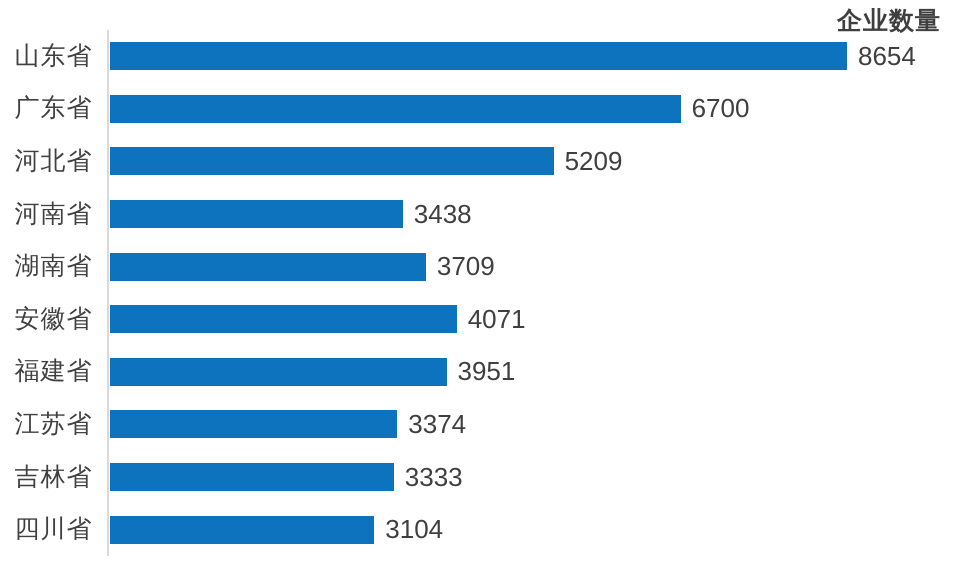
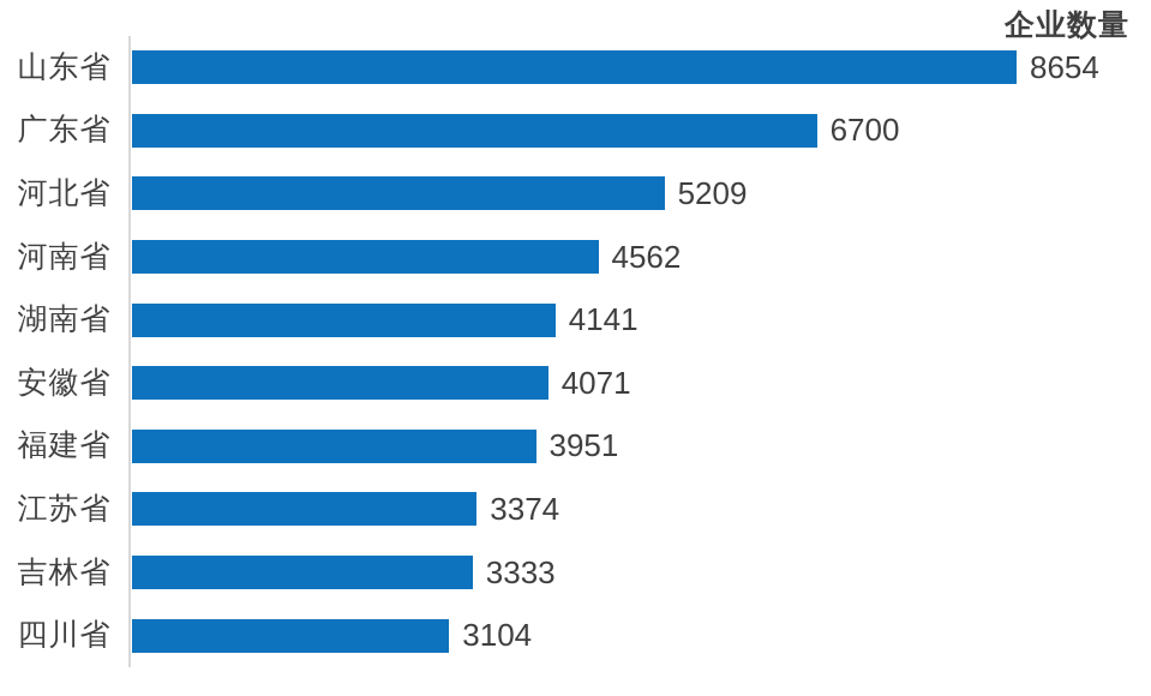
河南省: 3438 -> 4562
湖南省: 3709 -> 4141
